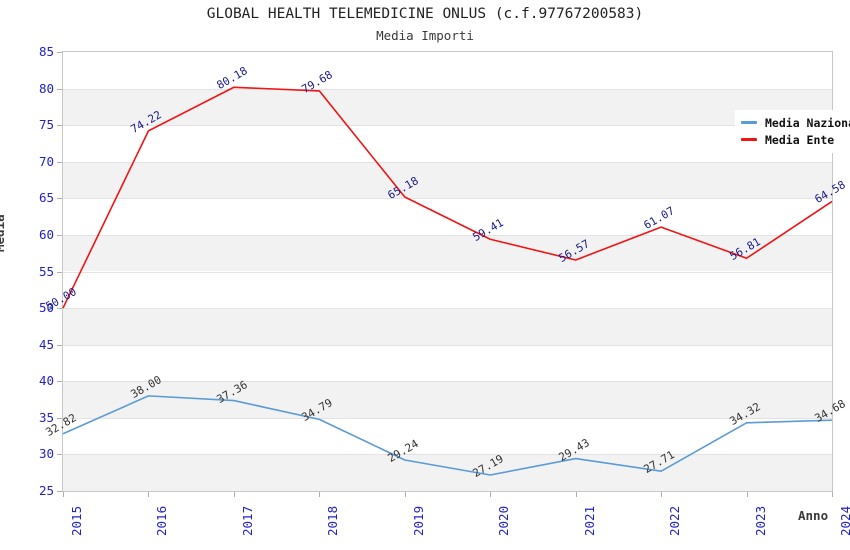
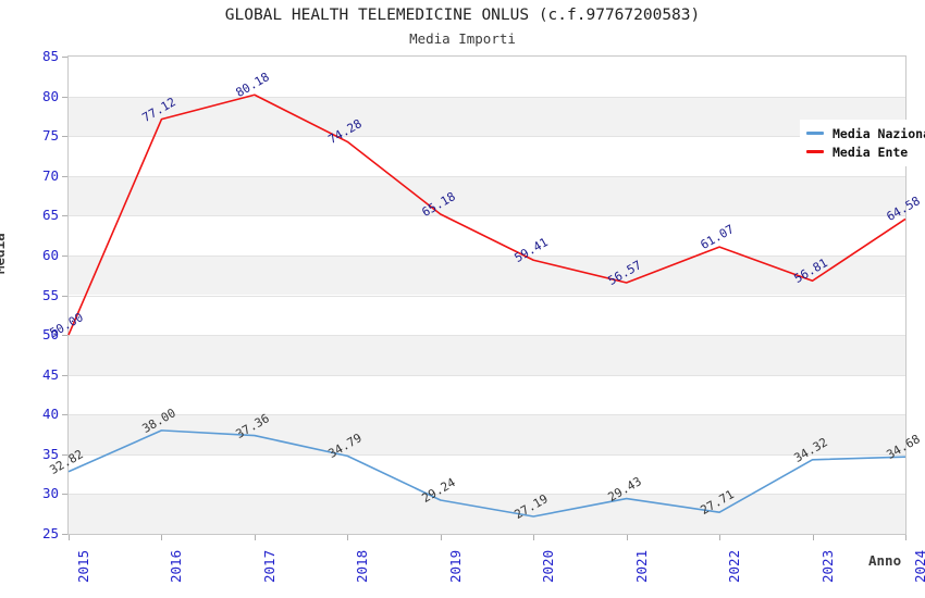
Media Ente/2016: 74.22 -> 77.12
Media Ente/2018: 79.68 -> 74.28
